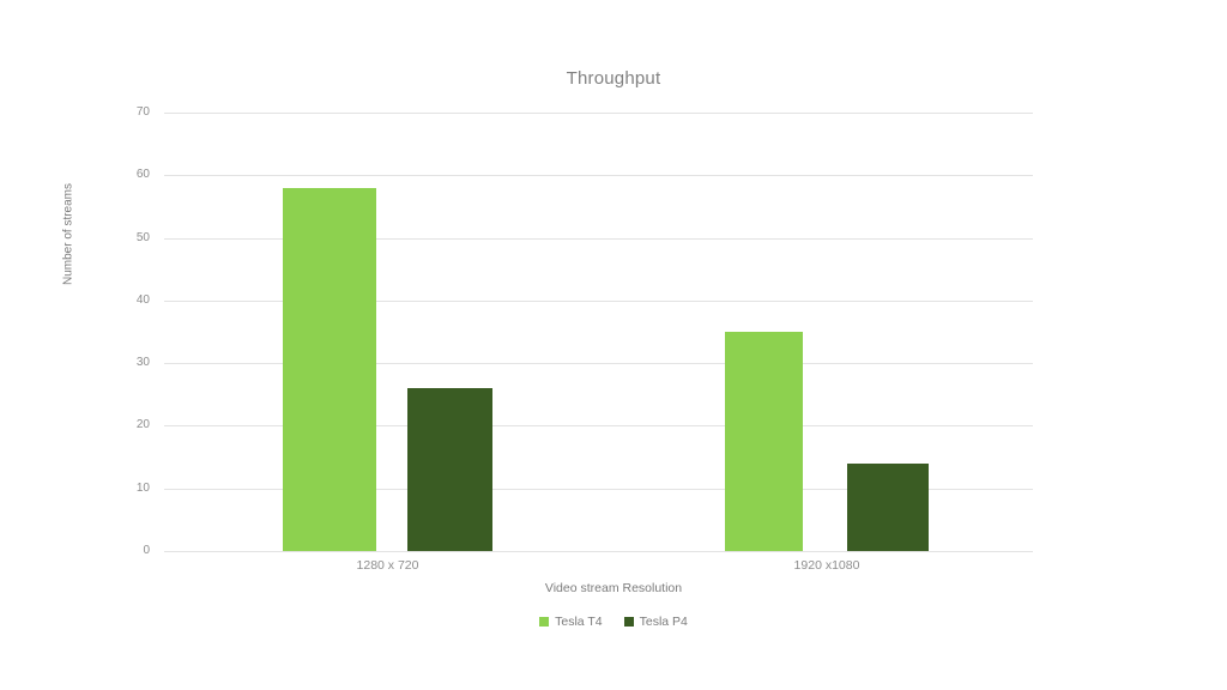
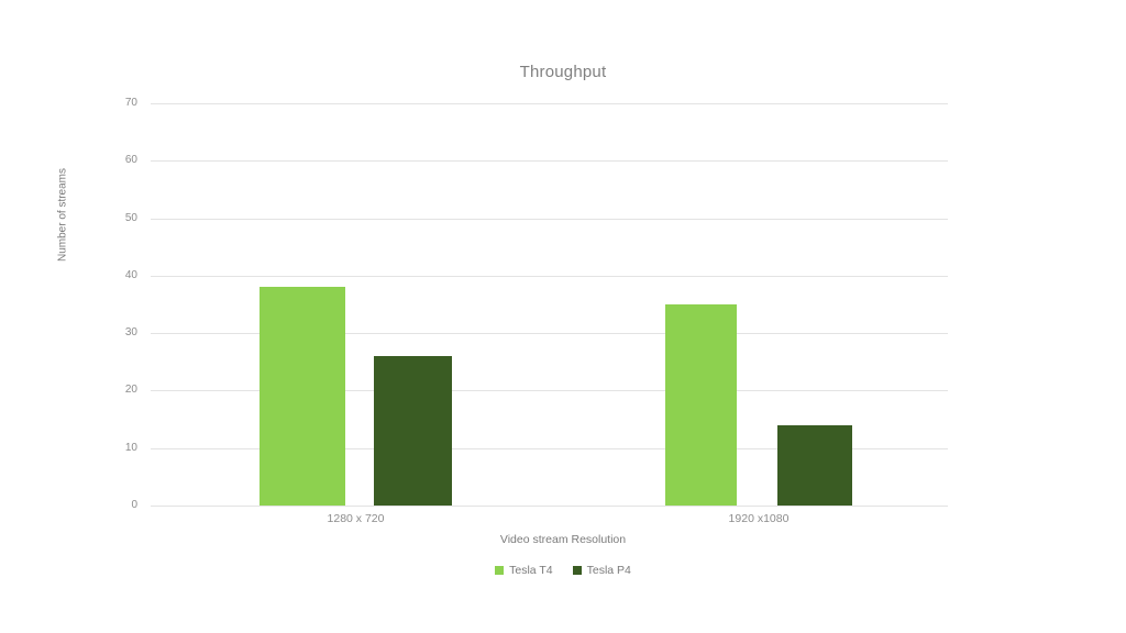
Tesla T4/1280 x 720: 58 -> 38
